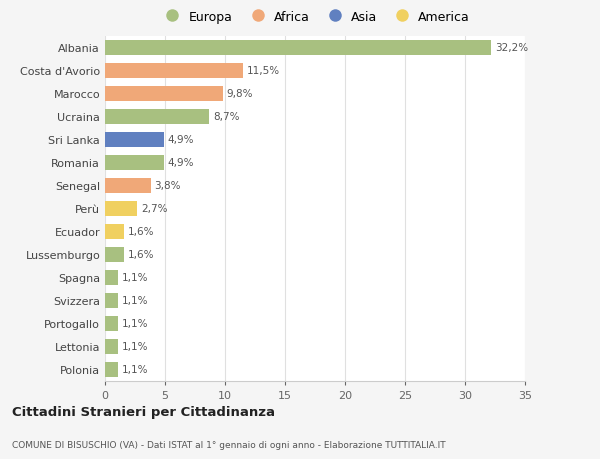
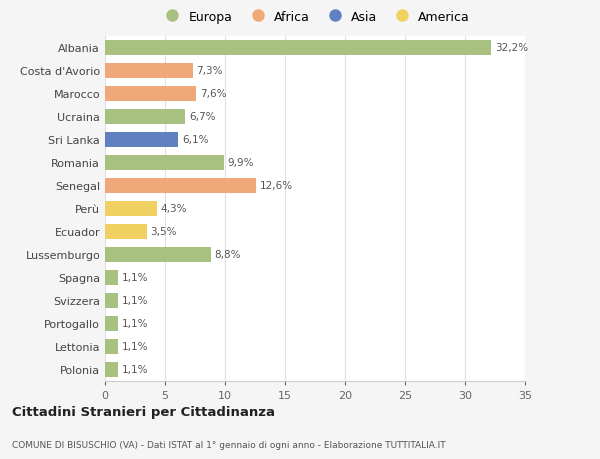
Costa d'Avorio: 11,5% -> 7,3%
Marocco: 9,8% -> 7,6%
Ucraina: 8,7% -> 6,7%
Sri Lanka: 4,9% -> 6,1%
Romania: 4,9% -> 9,9%
Senegal: 3,8% -> 12,6%
Perù: 2,7% -> 4,3%
Ecuador: 1,6% -> 3,5%
Lussemburgo: 1,6% -> 8,8%
